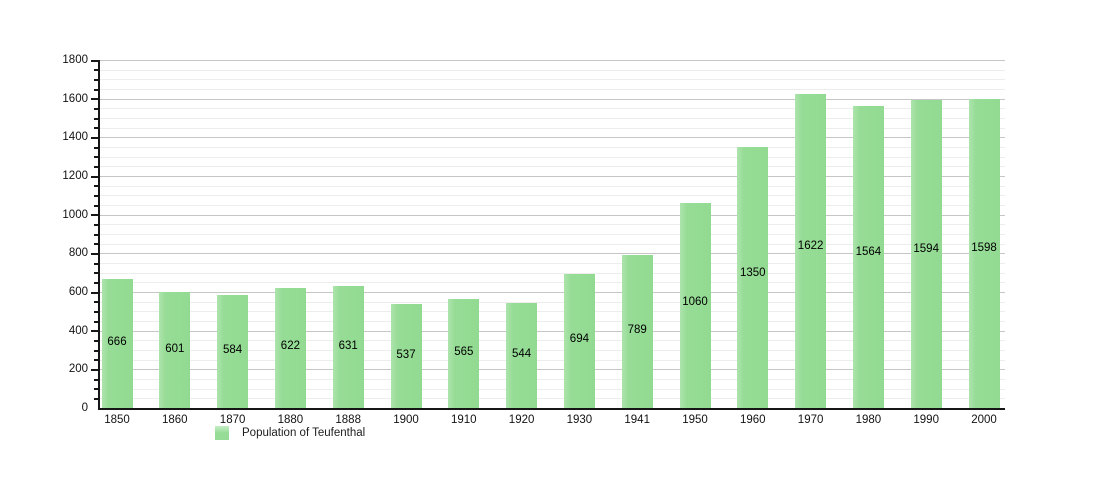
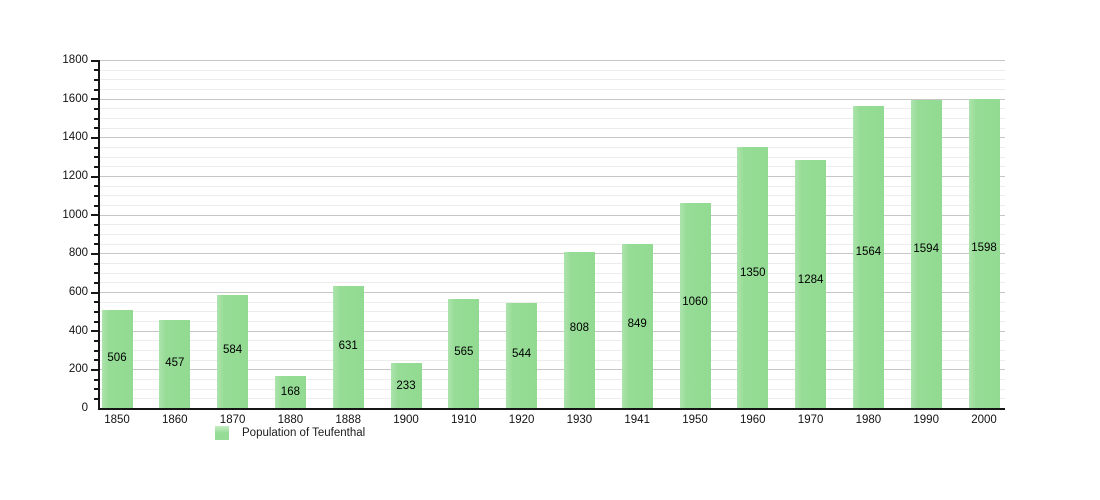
1850: 666 -> 506
1860: 601 -> 457
1880: 622 -> 168
1900: 537 -> 233
1930: 694 -> 808
1941: 789 -> 849
1970: 1622 -> 1284
